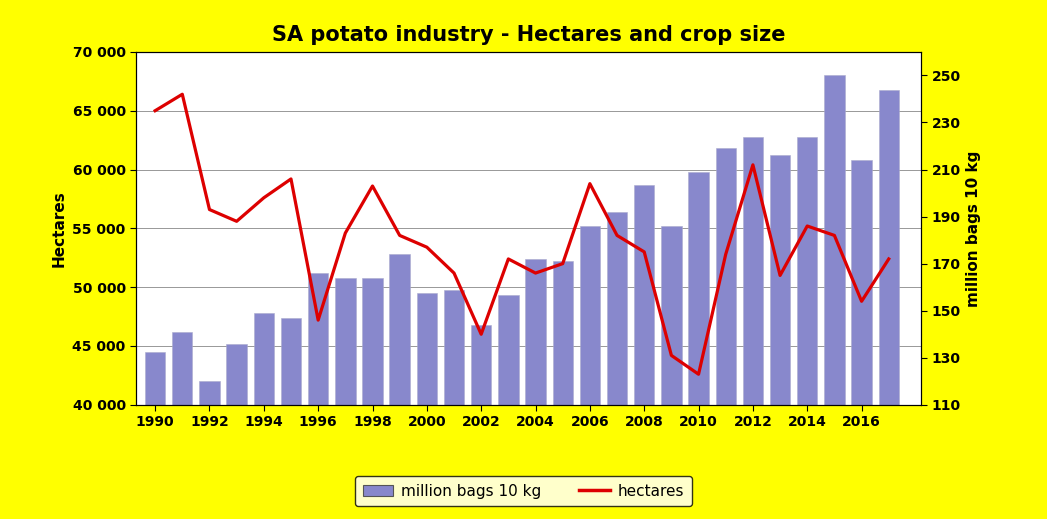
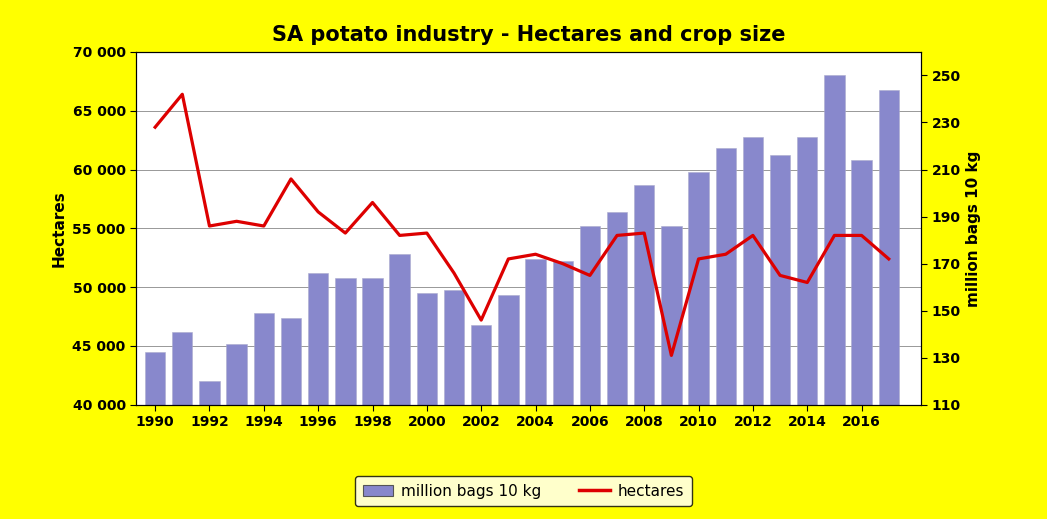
hectares/1990: 235 -> 228
hectares/1992: 193 -> 186
hectares/1994: 198 -> 186
hectares/1996: 146 -> 192
hectares/1998: 203 -> 196
hectares/2000: 177 -> 183
hectares/2002: 140 -> 146
hectares/2004: 166 -> 174
hectares/2006: 204 -> 165
hectares/2008: 175 -> 183
hectares/2010: 123 -> 172
hectares/2012: 212 -> 182
hectares/2014: 186 -> 162
hectares/2016: 154 -> 182
